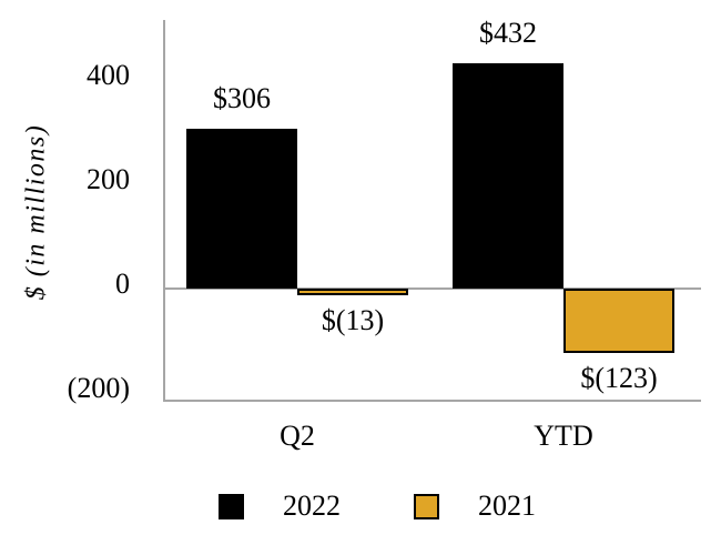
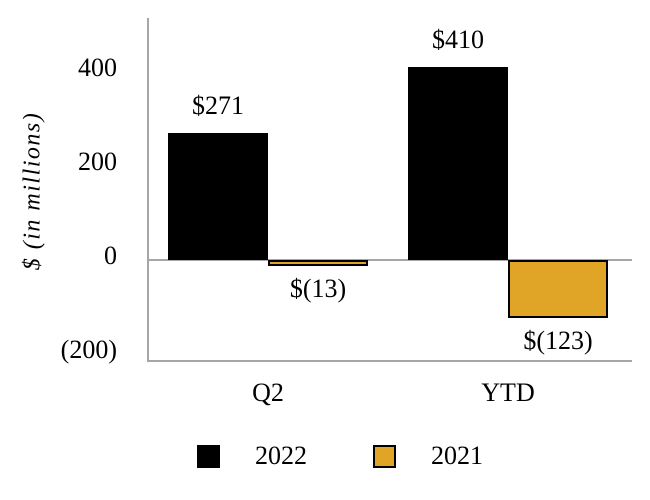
2022/Q2: $306 -> $271
2022/YTD: $432 -> $410
